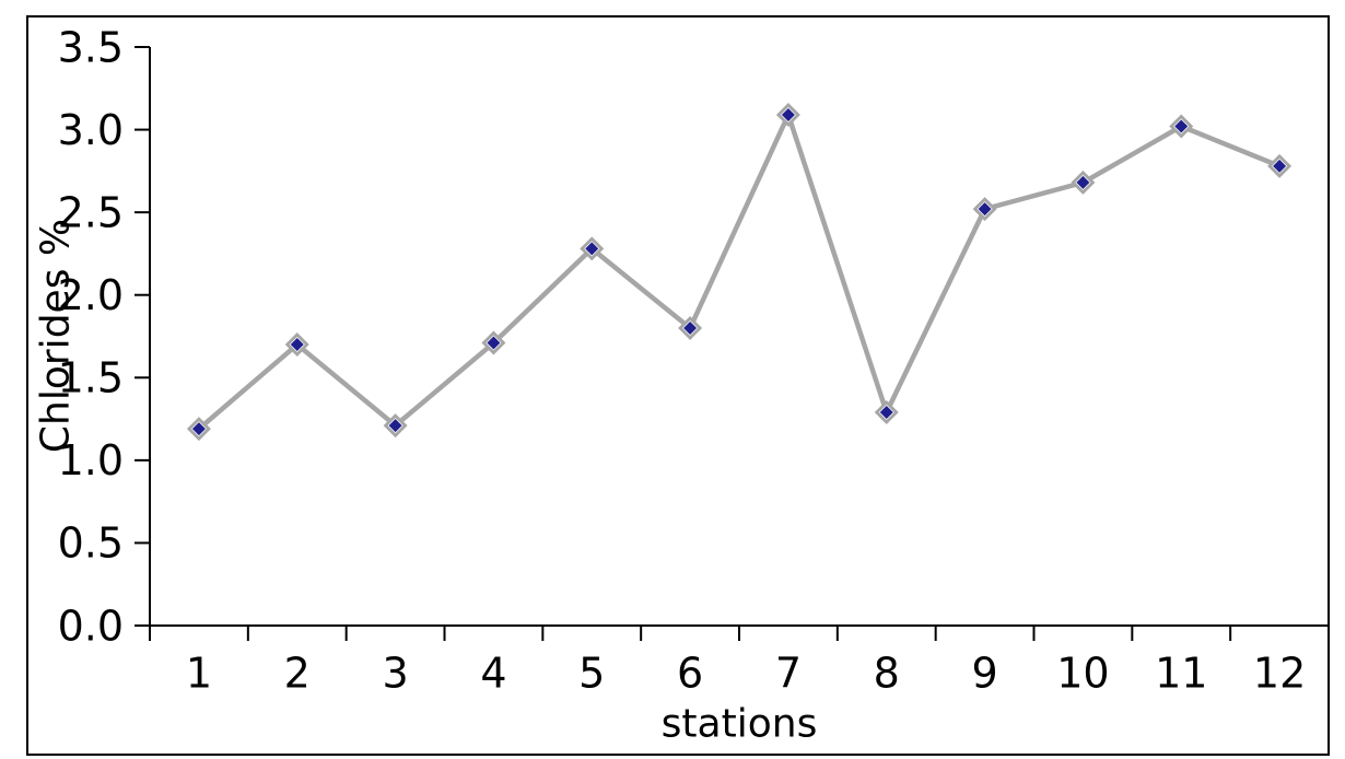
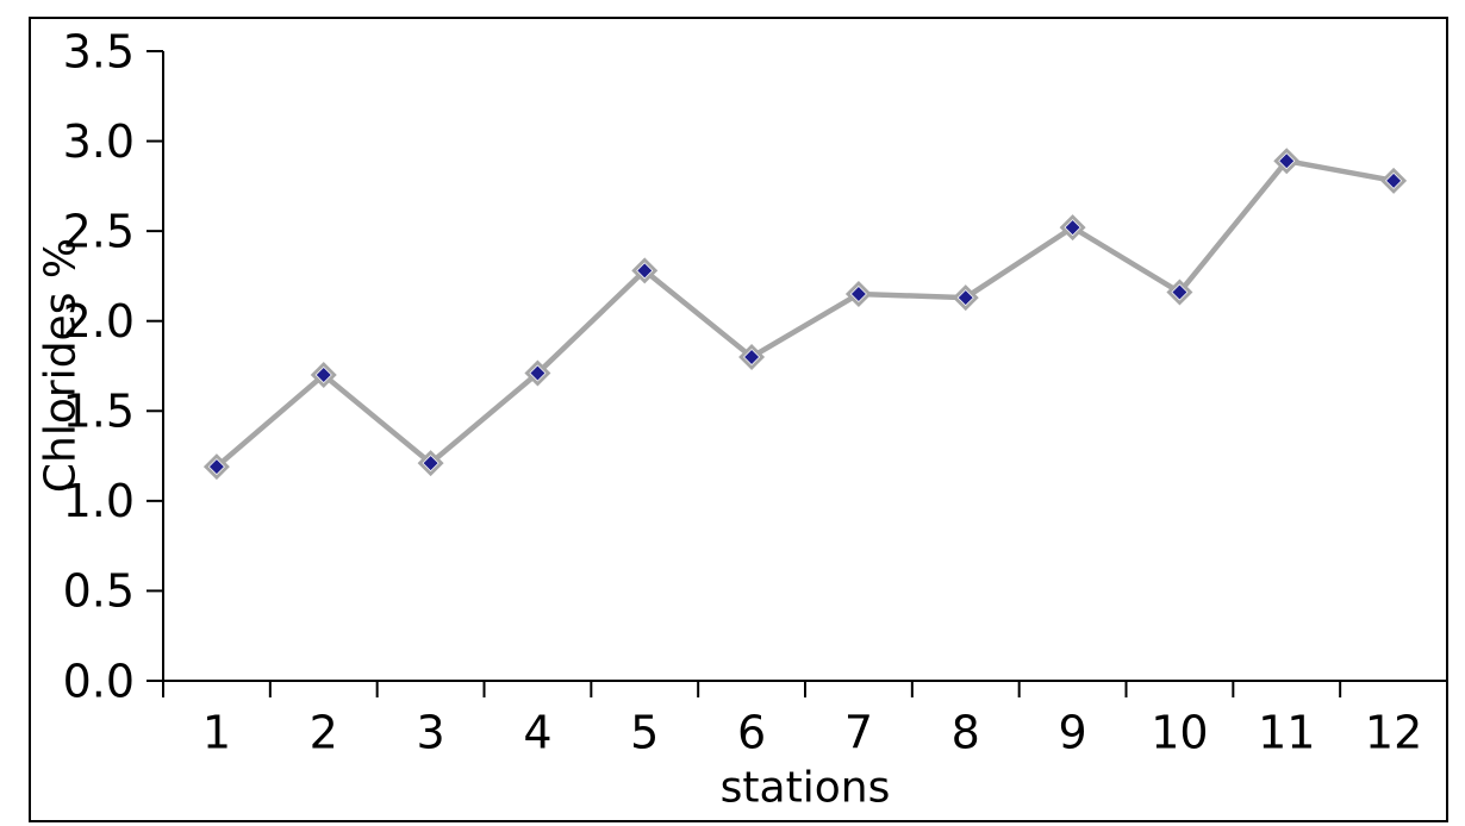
7: 3.09 -> 2.15
8: 1.29 -> 2.13
10: 2.68 -> 2.16
11: 3.02 -> 2.89
